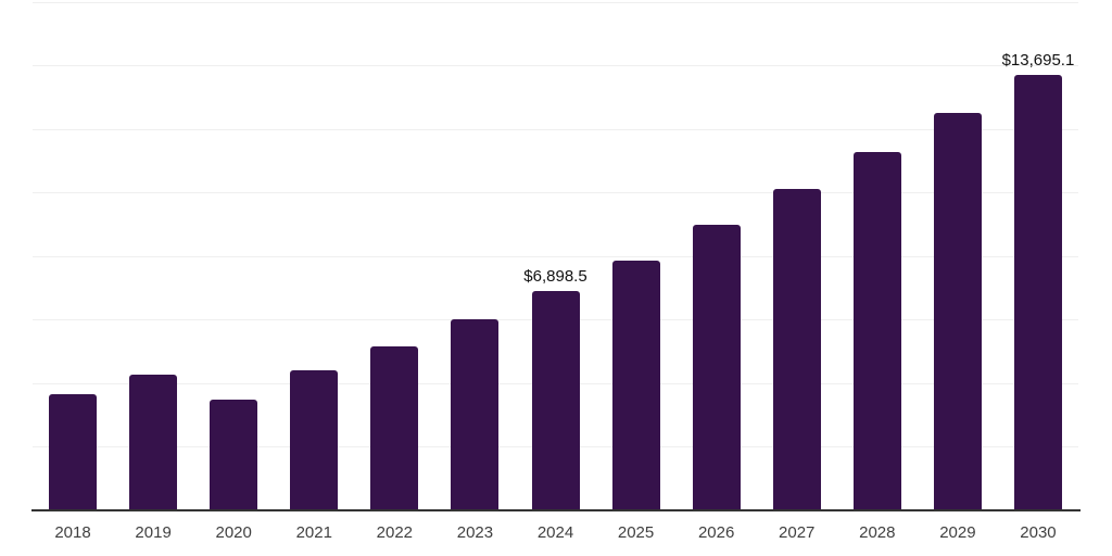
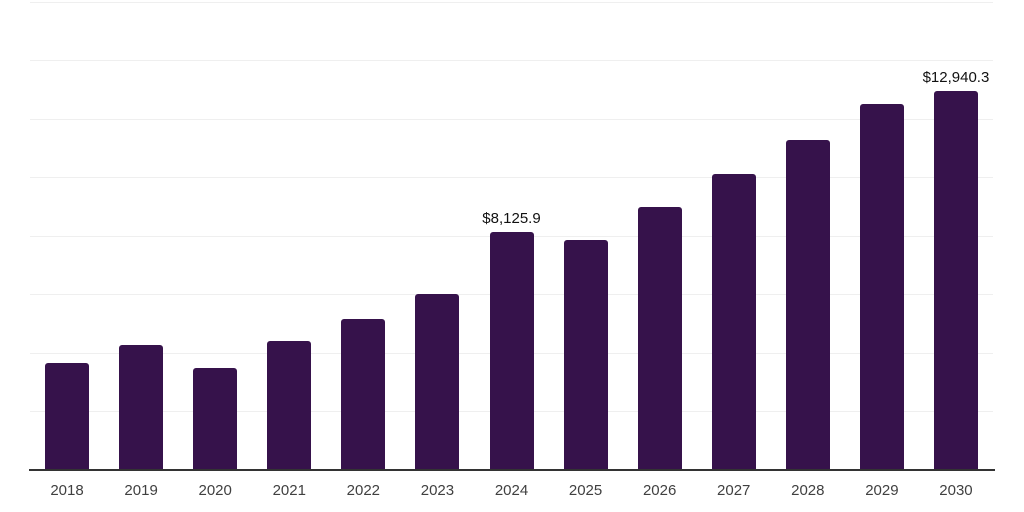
2024: $6,898.5 -> $8,125.9
2030: $13,695.1 -> $12,940.3
